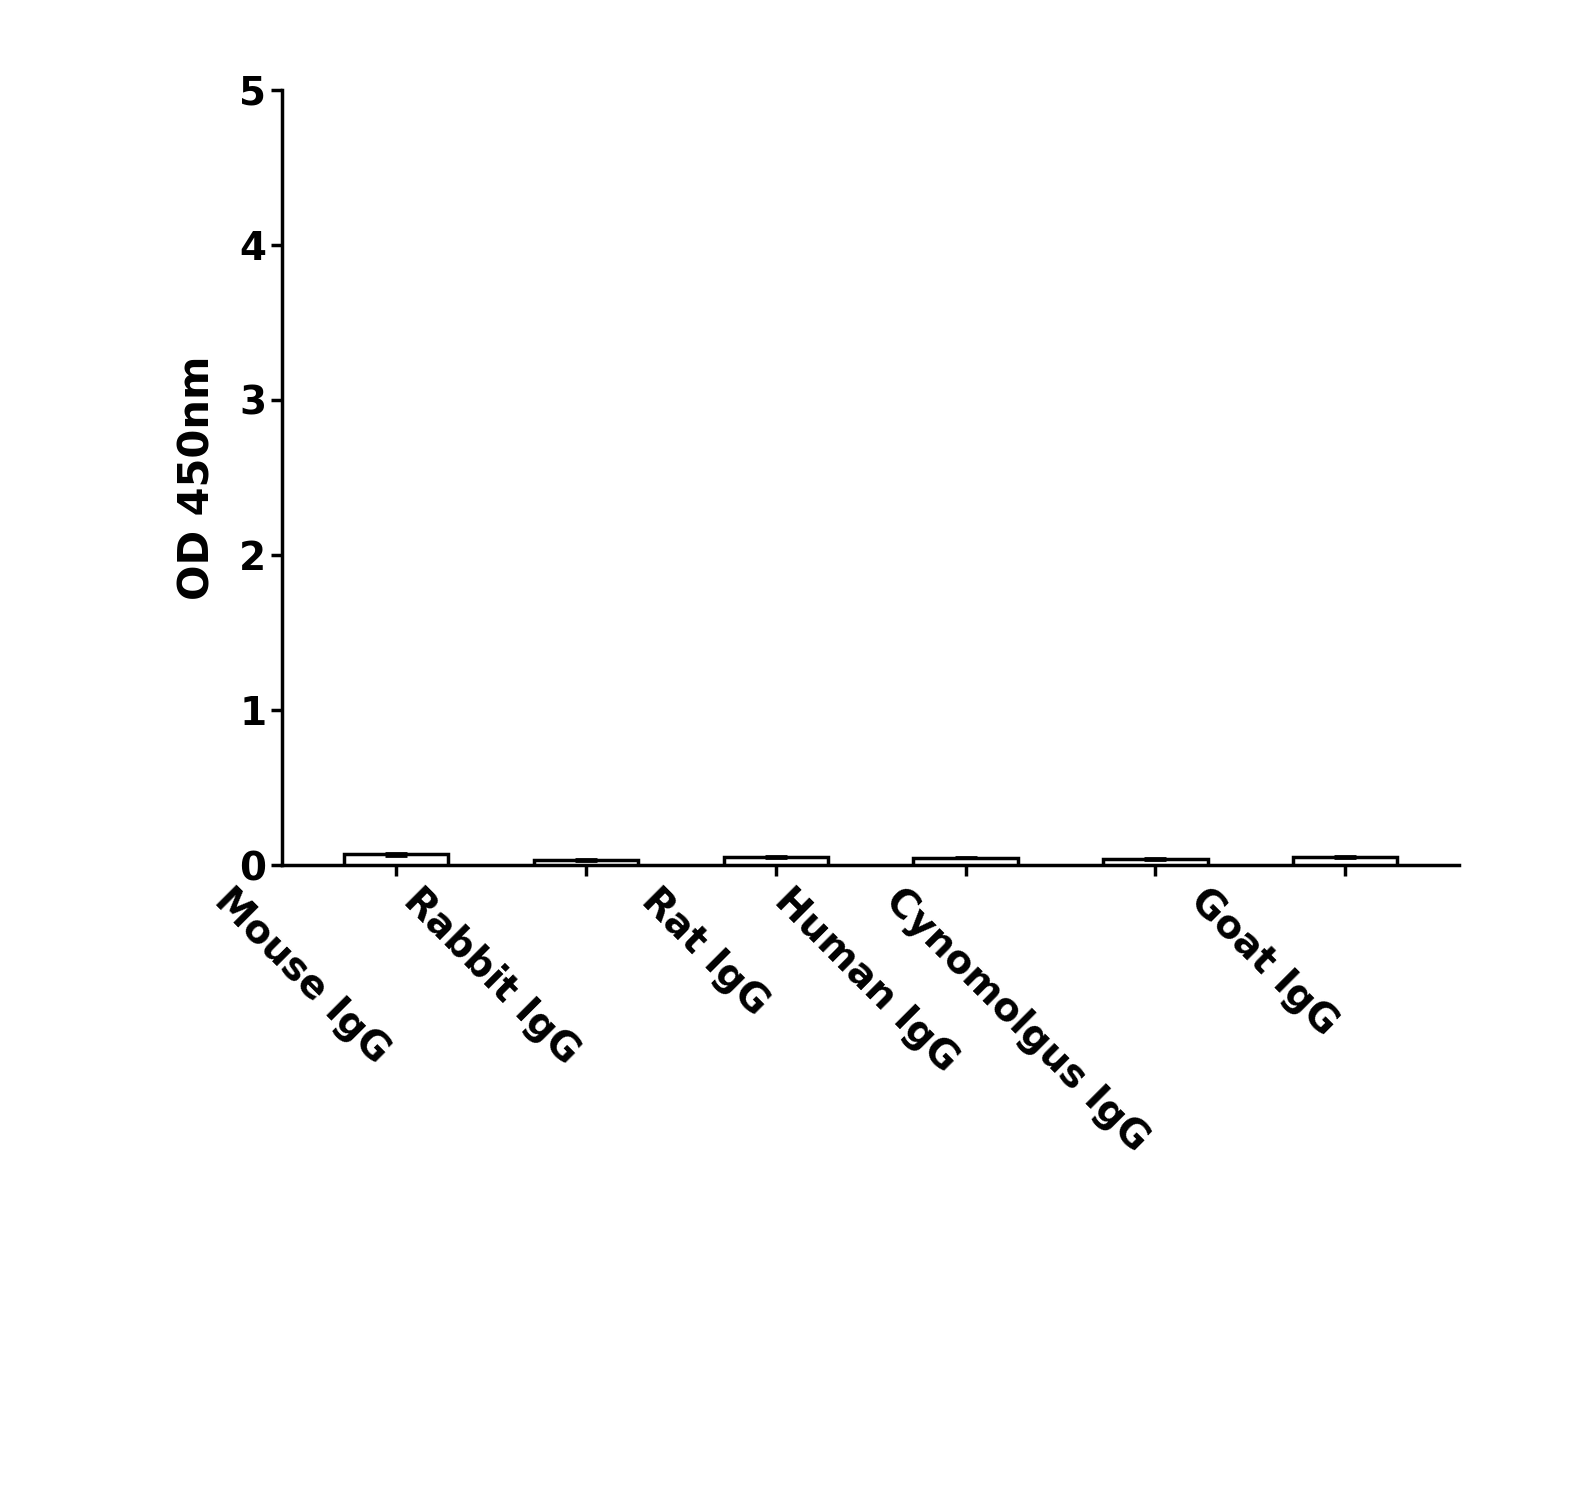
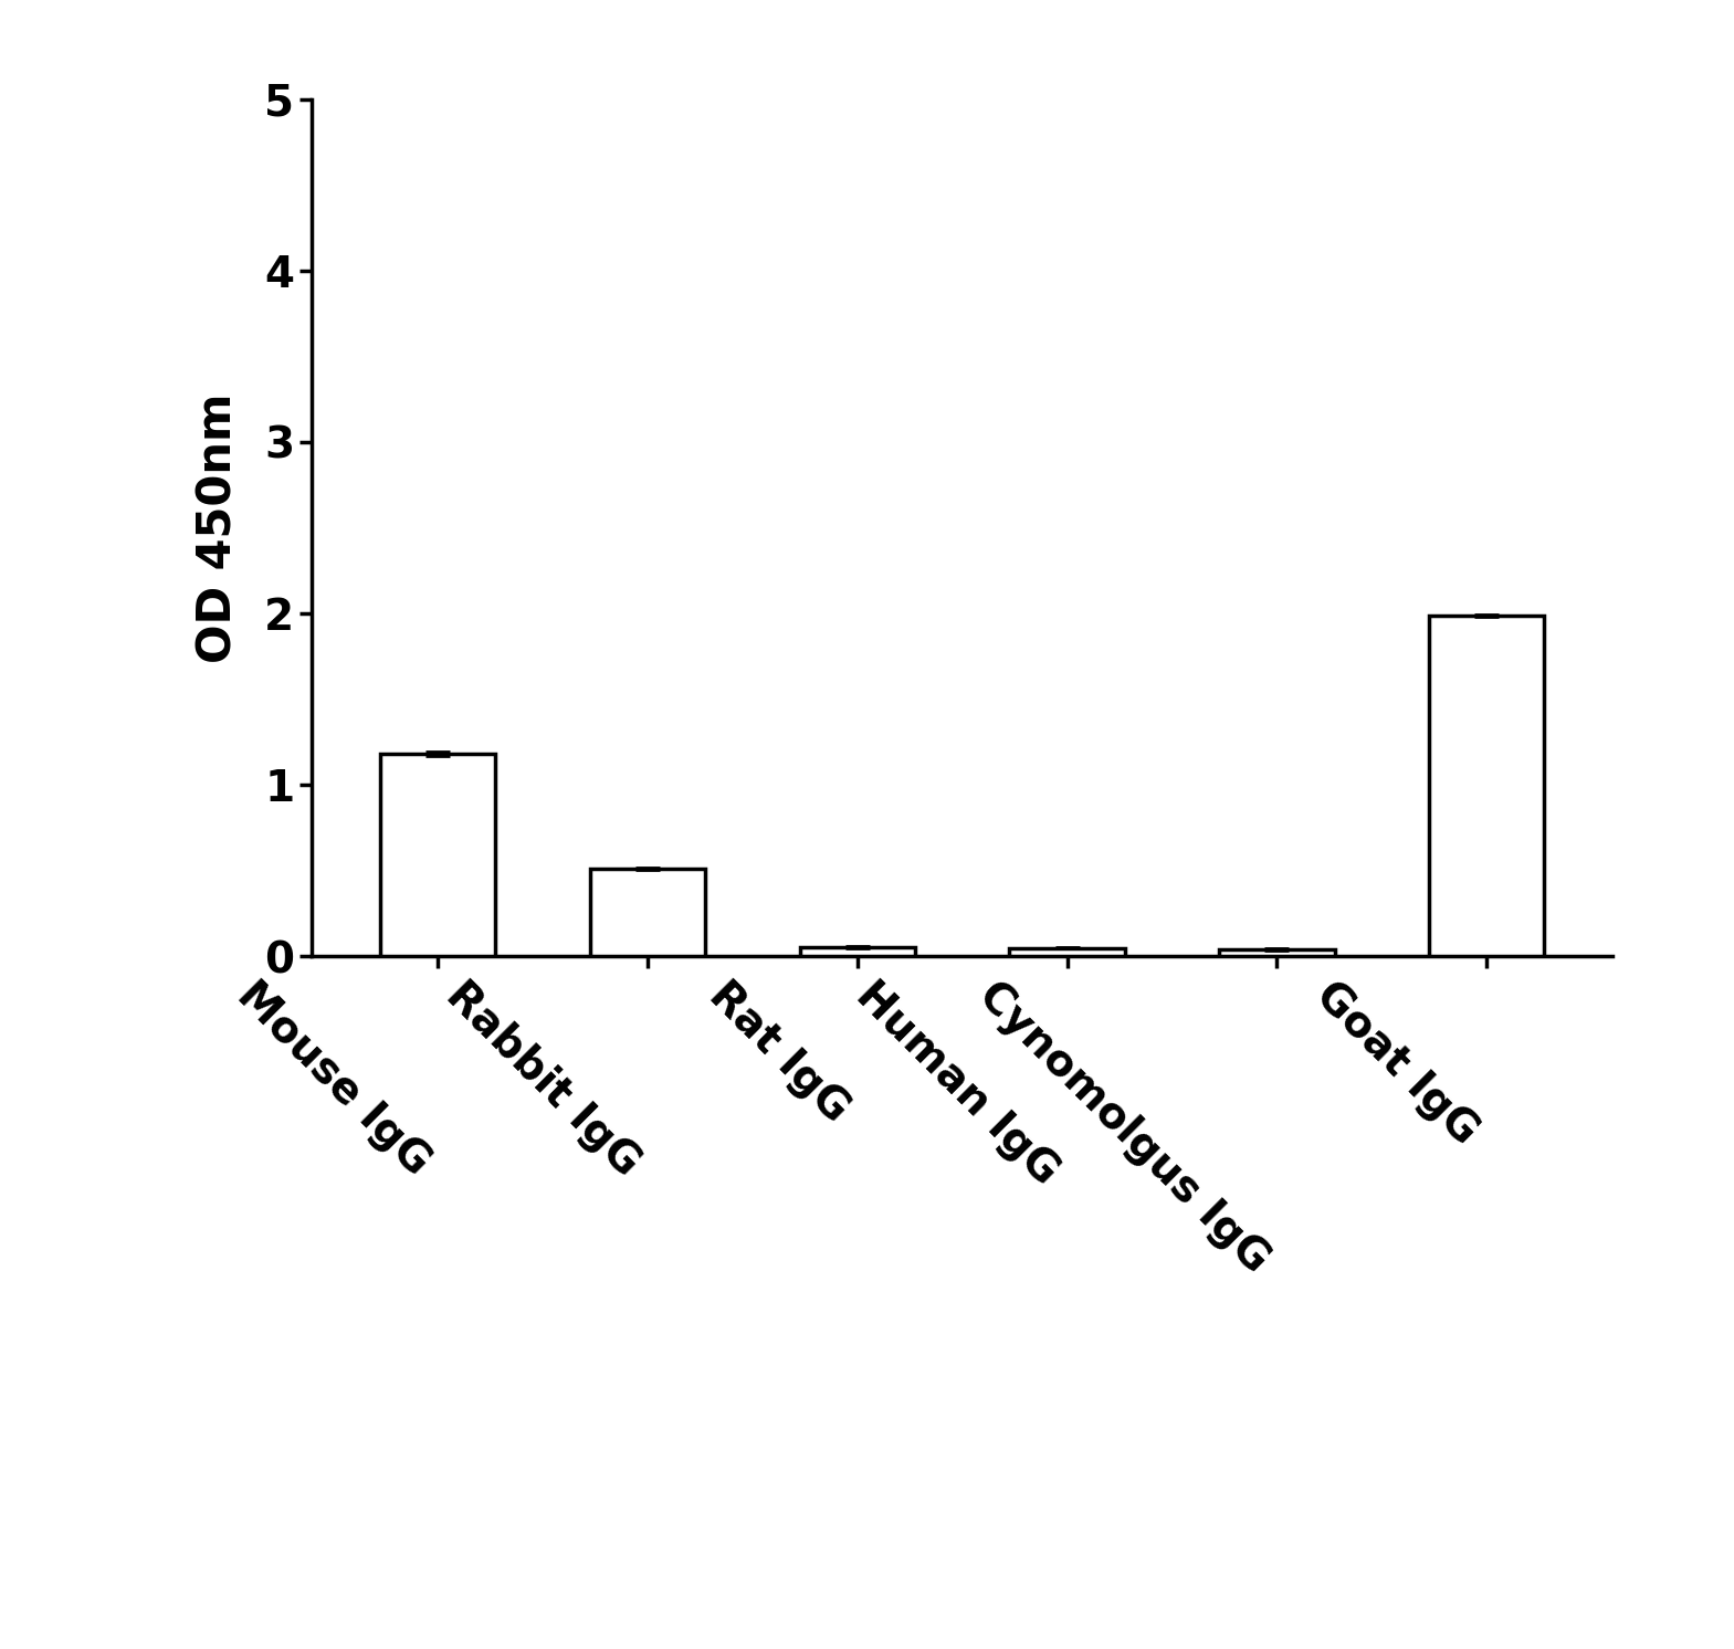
Mouse IgG: 0.07 -> 1.18
Rabbit IgG: 0.04 -> 0.51
Goat IgG: 0.06 -> 1.99
